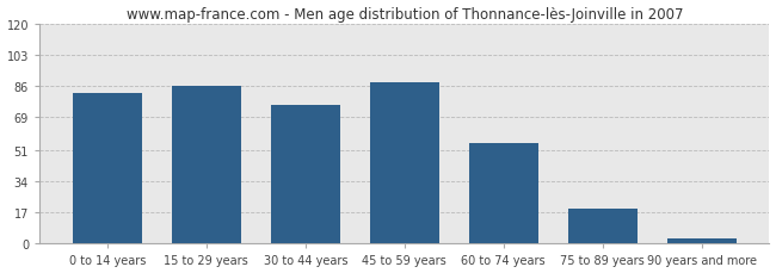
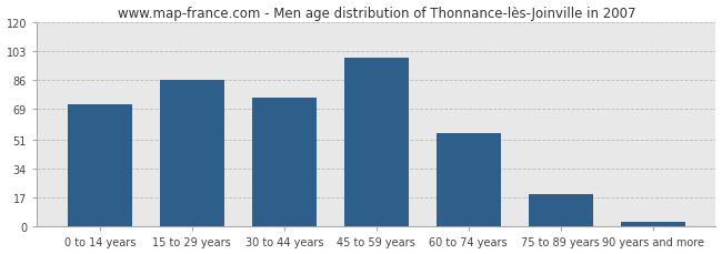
0 to 14 years: 82 -> 72
45 to 59 years: 88 -> 99
